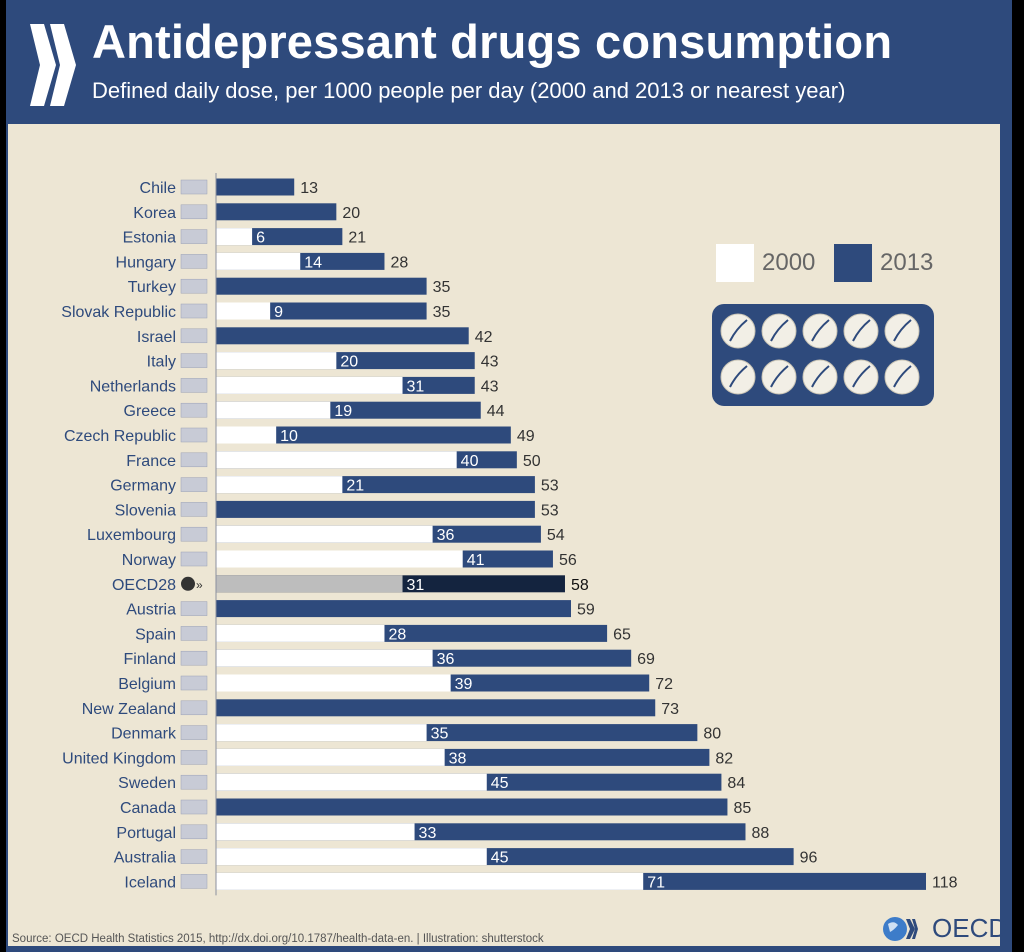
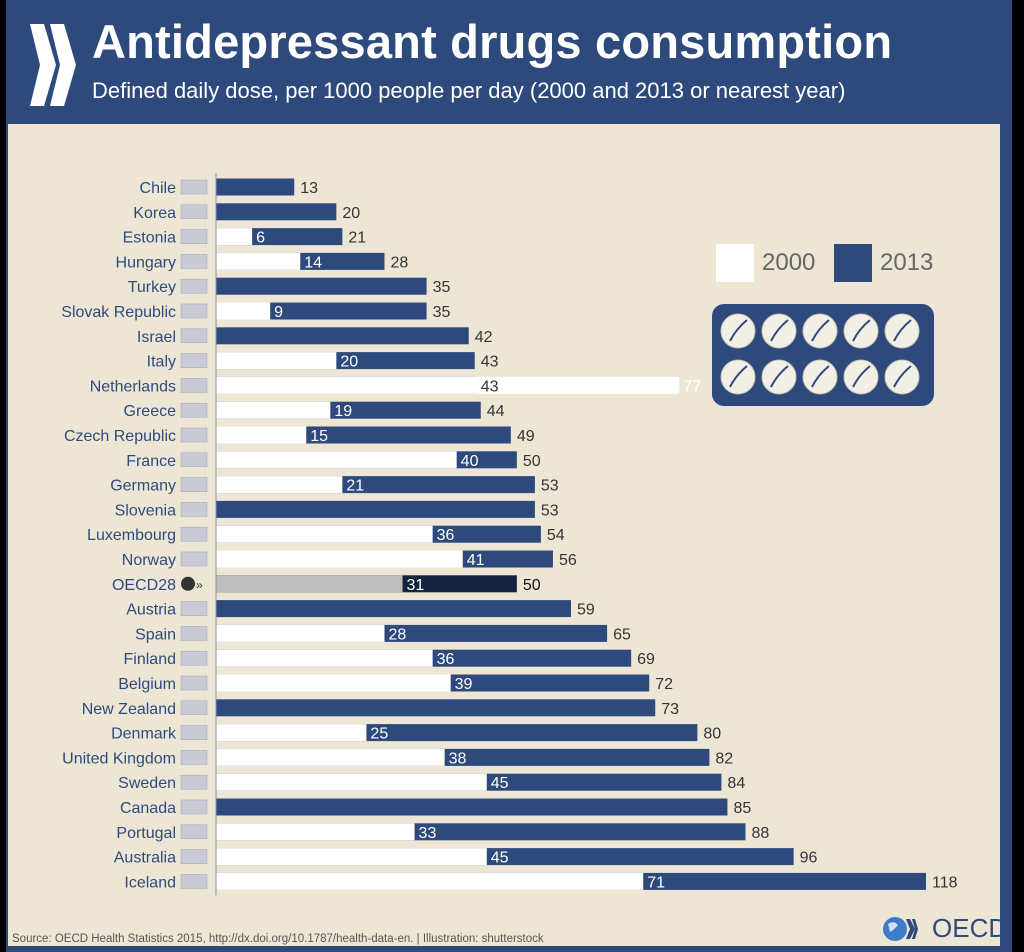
2000/Netherlands: 31 -> 77
2000/Czech Republic: 10 -> 15
2013/OECD28: 58 -> 50
2000/Denmark: 35 -> 25
